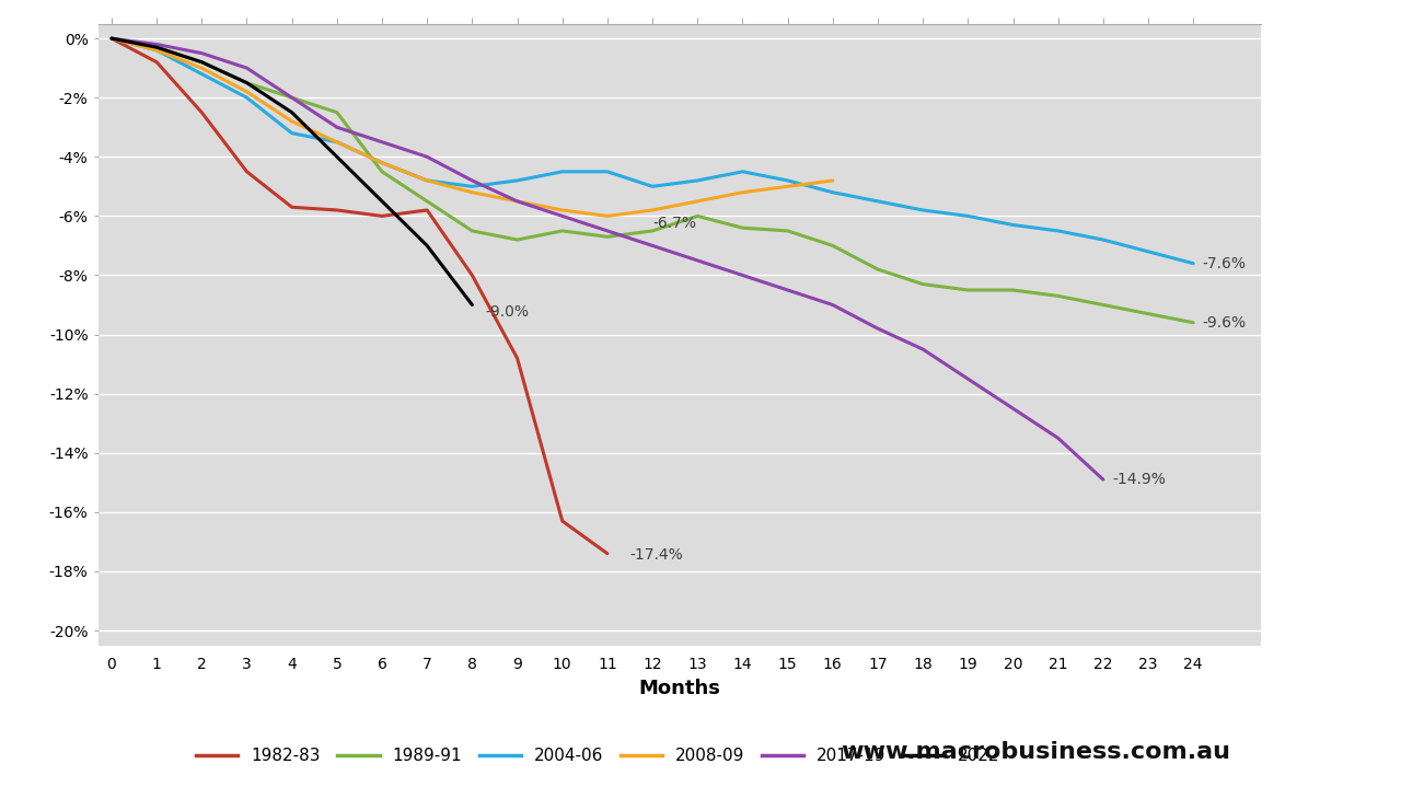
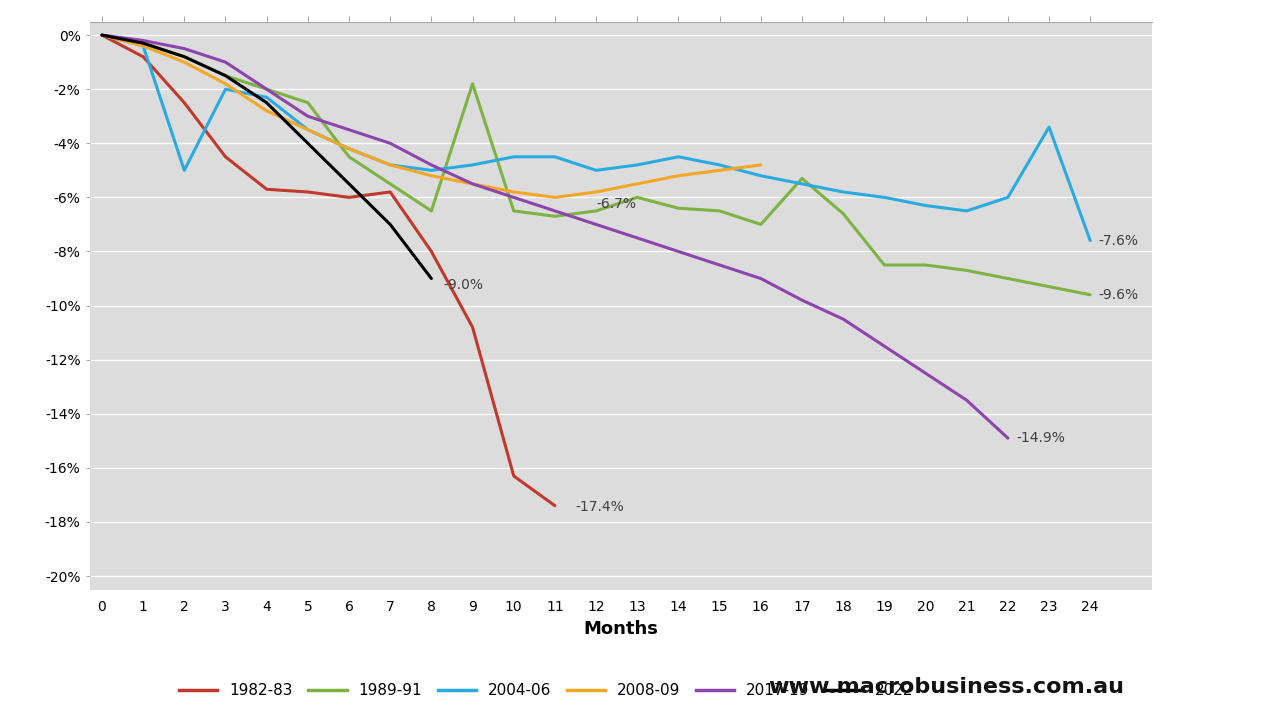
2004-06/2: -1.2% -> -5.0%
2004-06/4: -3.2% -> -2.3%
1989-91/9: -6.8% -> -1.8%
1989-91/17: -7.8% -> -5.3%
1989-91/18: -8.3% -> -6.6%
2004-06/22: -6.8% -> -6.0%
2004-06/23: -7.2% -> -3.4%
